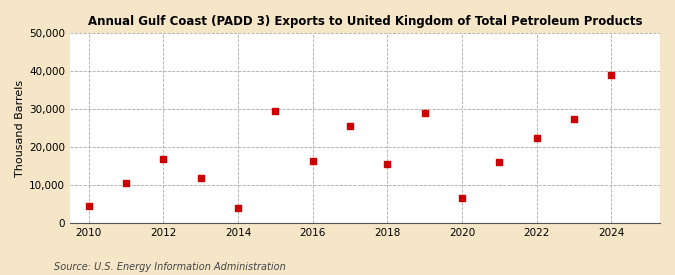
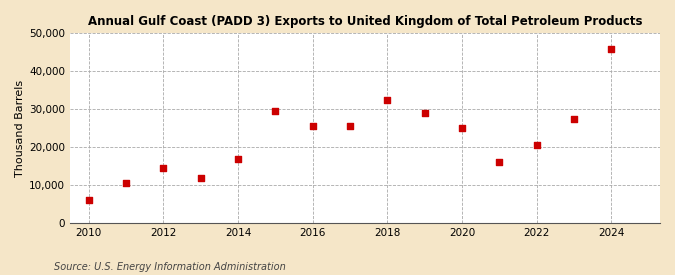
2010: 4,500 -> 6,000
2012: 17,000 -> 14,500
2014: 4,000 -> 17,000
2016: 16,500 -> 25,500
2018: 15,500 -> 32,500
2020: 6,500 -> 25,000
2022: 22,500 -> 20,500
2024: 39,000 -> 46,000
